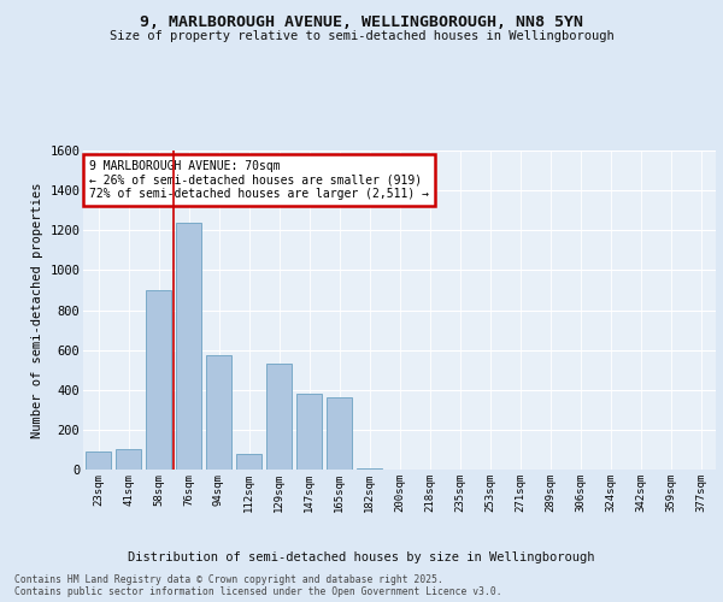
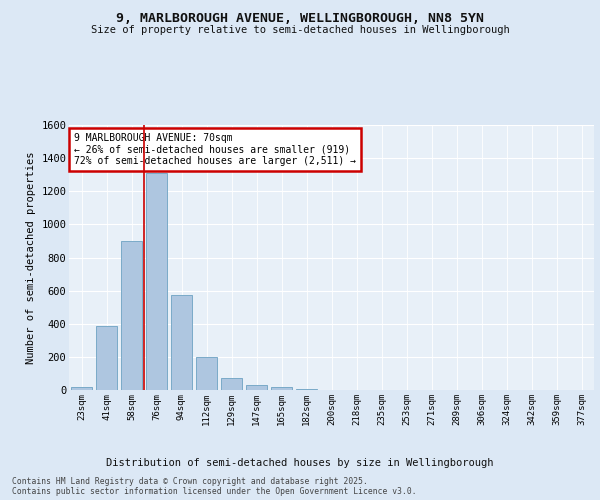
23sqm: 90 -> 20
41sqm: 100 -> 380
76sqm: 1240 -> 1310
112sqm: 80 -> 200
129sqm: 530 -> 80
147sqm: 380 -> 30
165sqm: 360 -> 20
